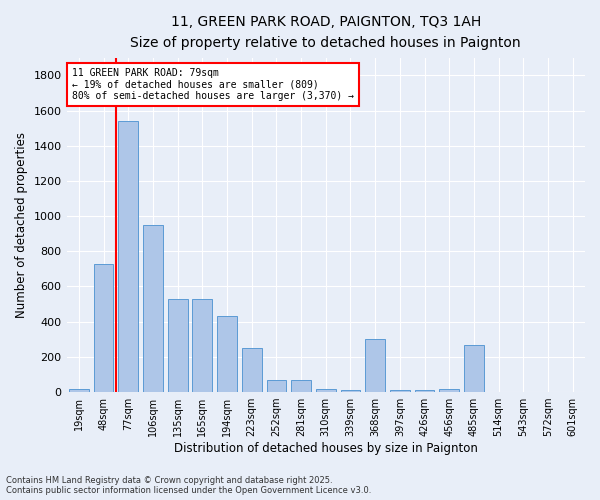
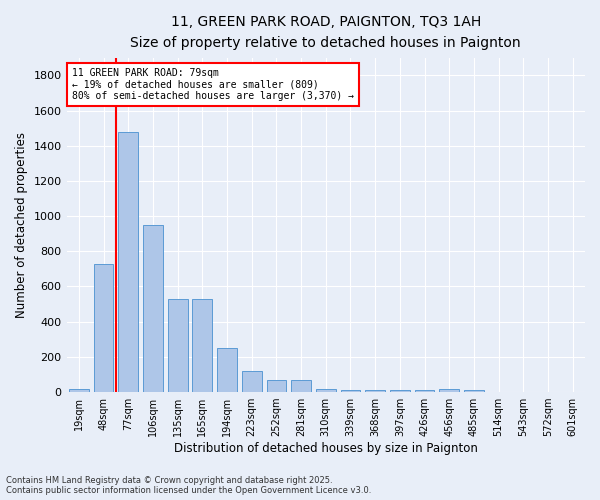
77sqm: 1540 -> 1480
194sqm: 430 -> 250
223sqm: 250 -> 120
368sqm: 300 -> 10
485sqm: 270 -> 10
